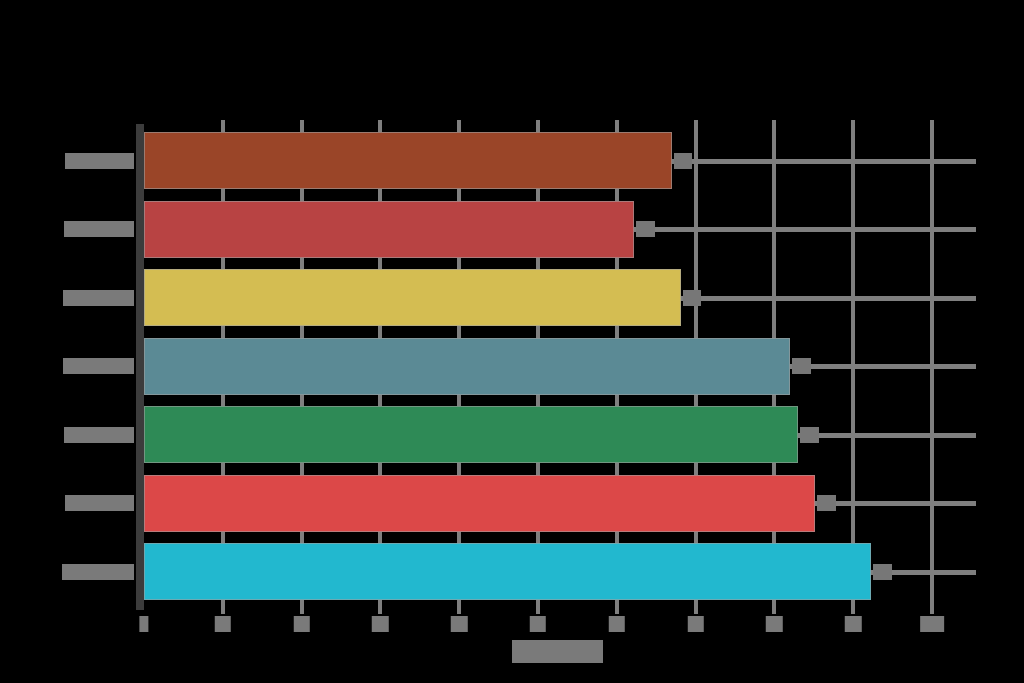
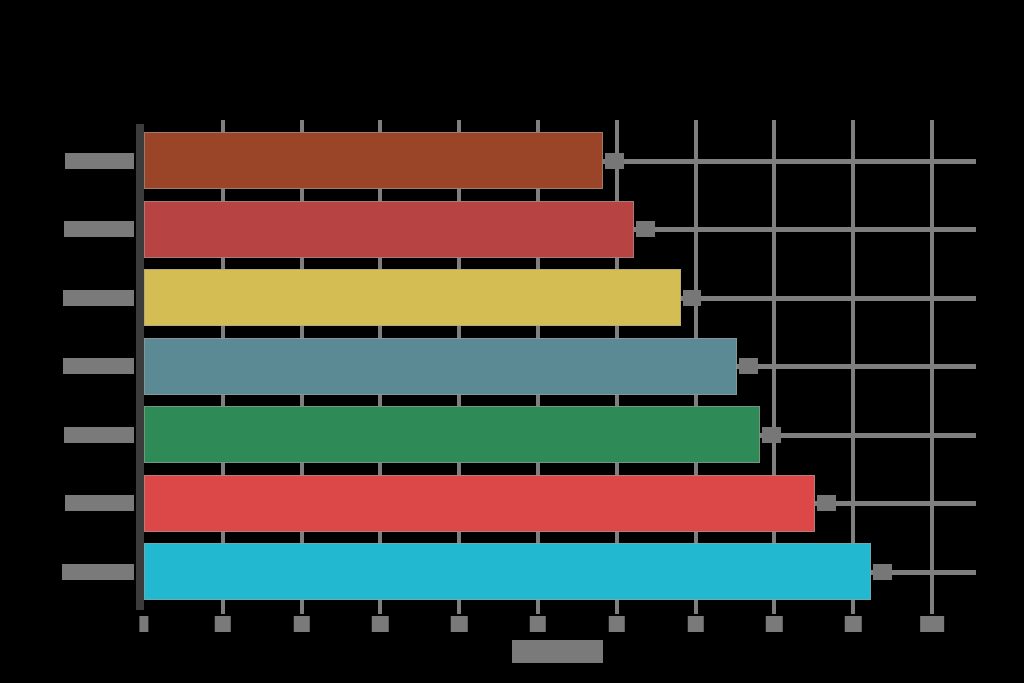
Category A: 67 -> 58
Category D: 82 -> 75
Category E: 83 -> 78
